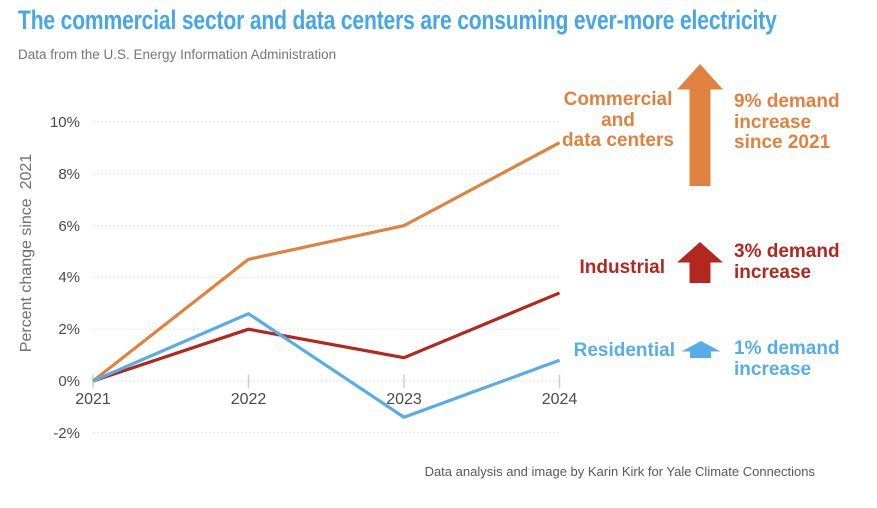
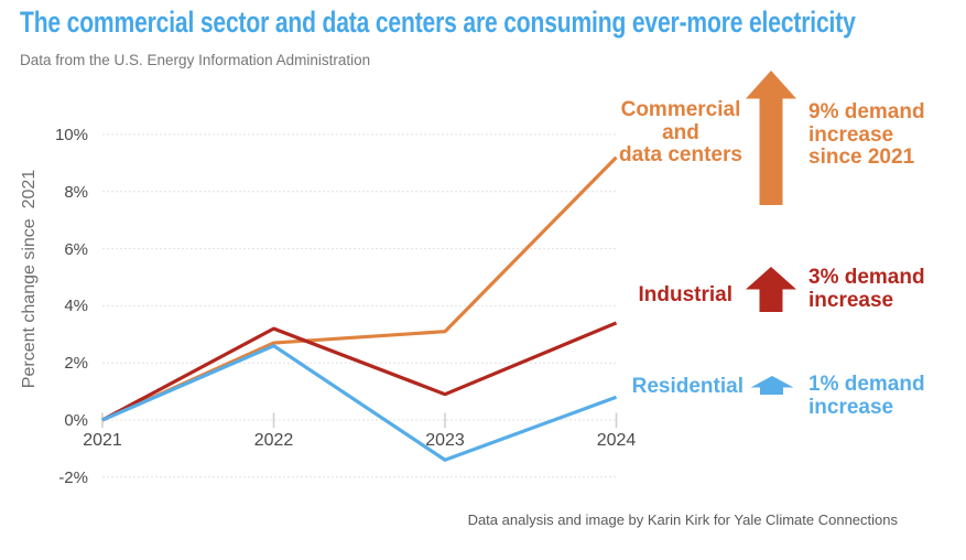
Commercial and data centers/2022: 4.7% -> 2.7%
Industrial/2022: 2.0% -> 3.2%
Commercial and data centers/2023: 6.0% -> 3.1%
